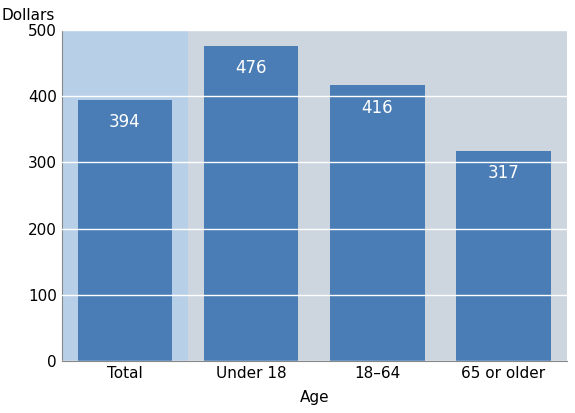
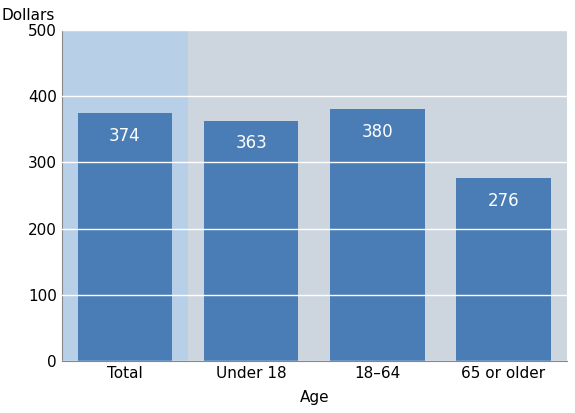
Total: 394 -> 374
Under 18: 476 -> 363
18–64: 416 -> 380
65 or older: 317 -> 276
